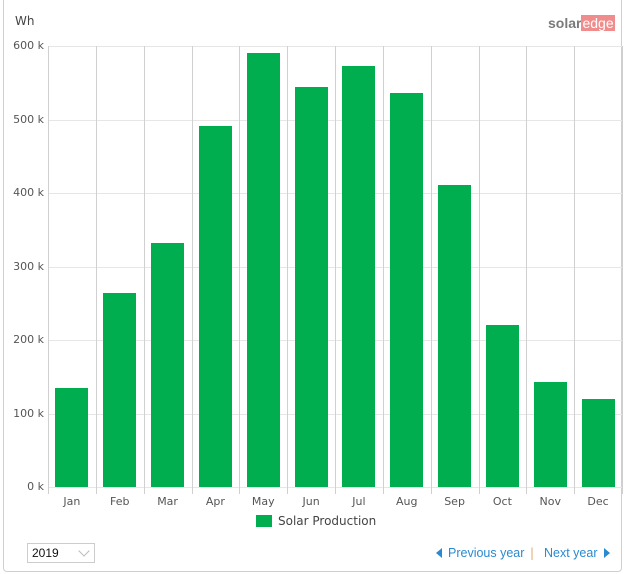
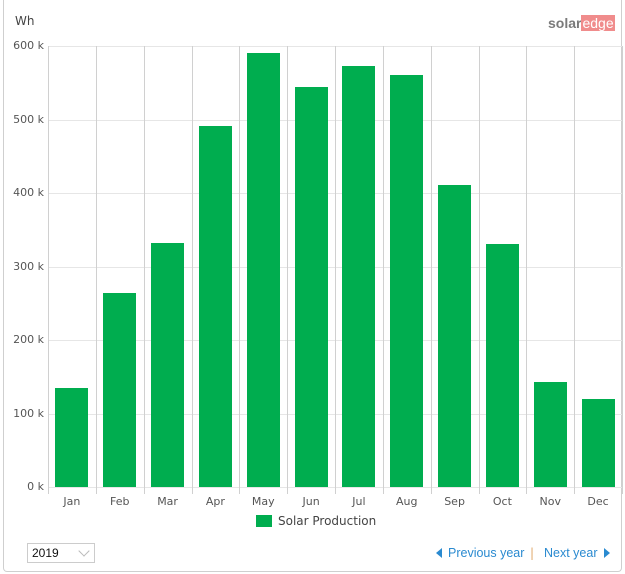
Aug: 540k -> 560k
Oct: 220k -> 330k
